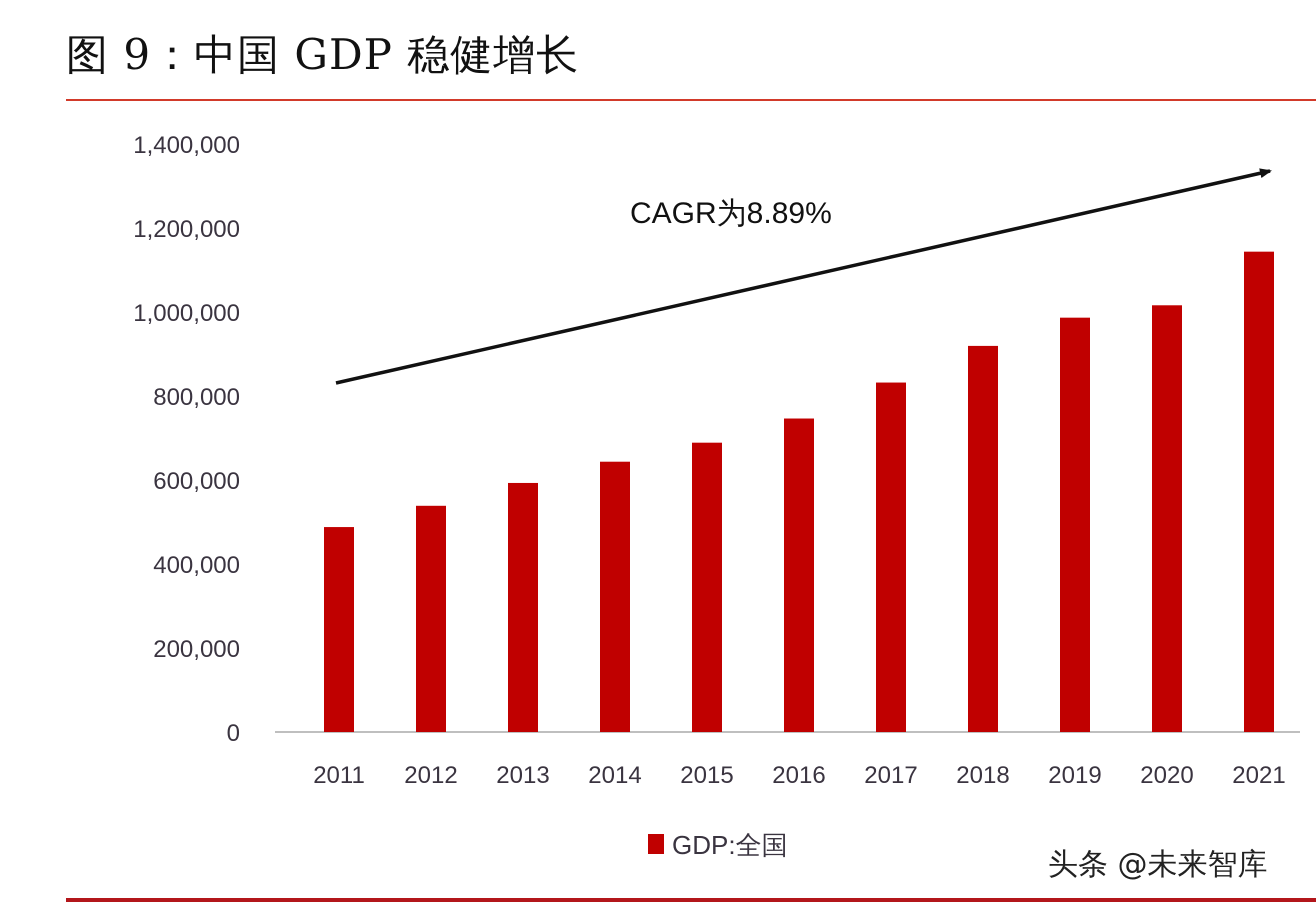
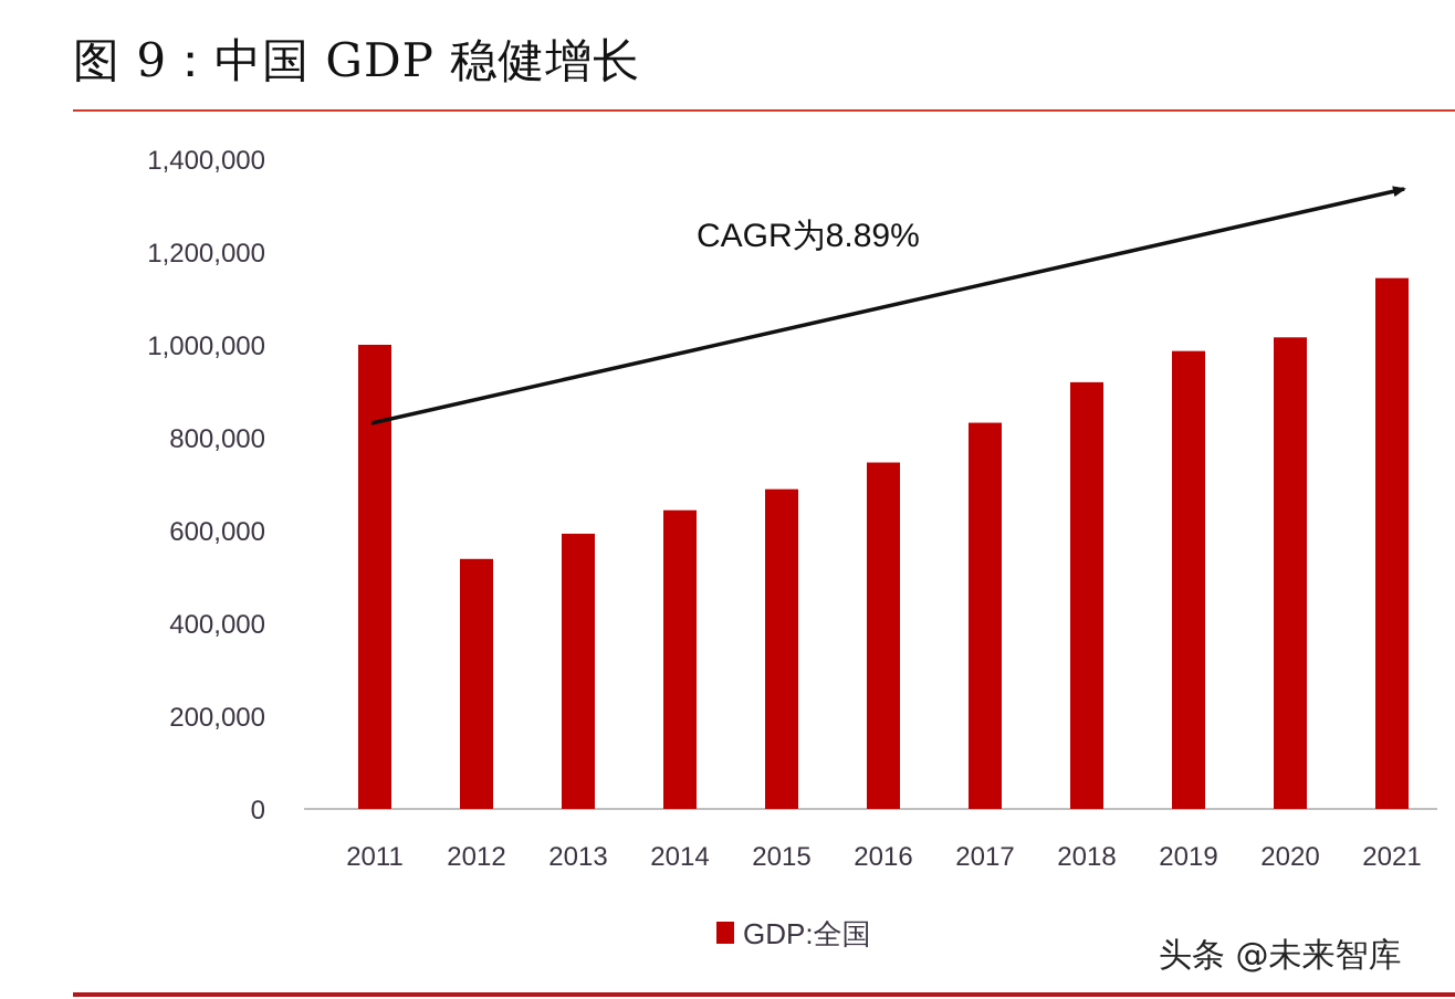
2011: 490000 -> 1000000
